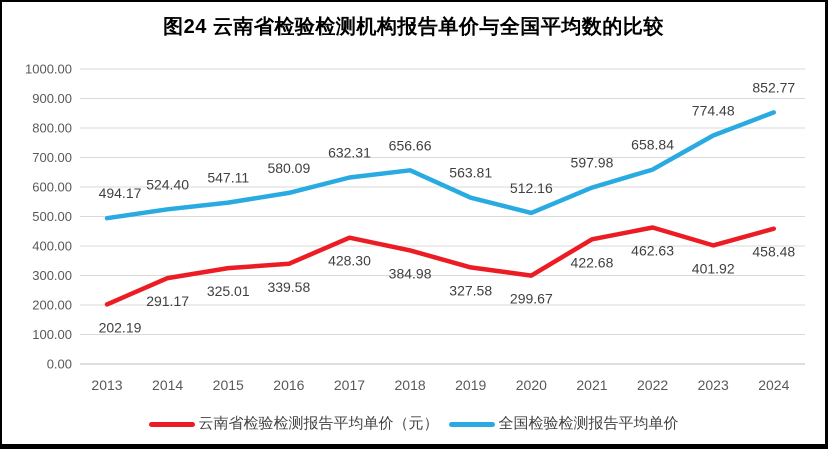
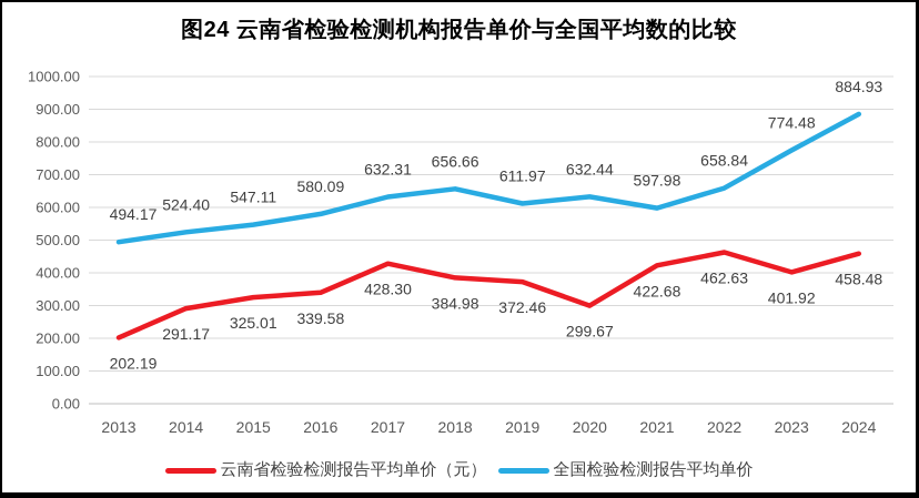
云南省检验检测报告平均单价（元）/2019: 327.58 -> 372.46
全国检验检测报告平均单价/2019: 563.81 -> 611.97
全国检验检测报告平均单价/2020: 512.16 -> 632.44
全国检验检测报告平均单价/2024: 852.77 -> 884.93
